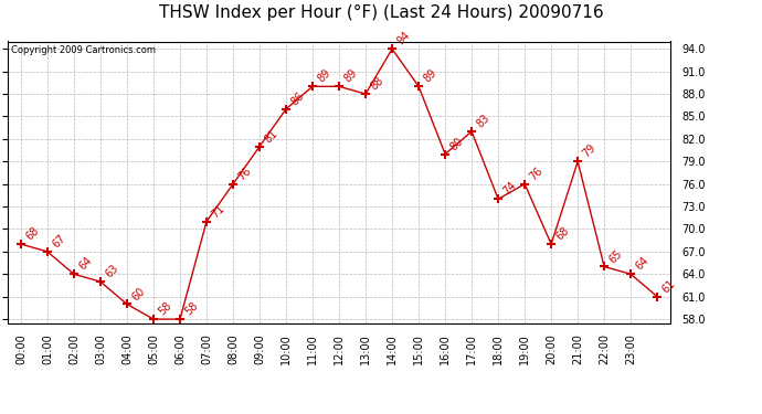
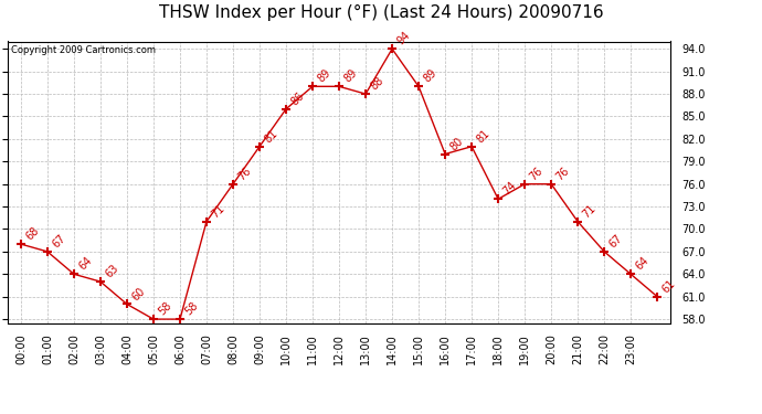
17:00: 83 -> 81
20:00: 68 -> 76
21:00: 79 -> 71
22:00: 65 -> 67
